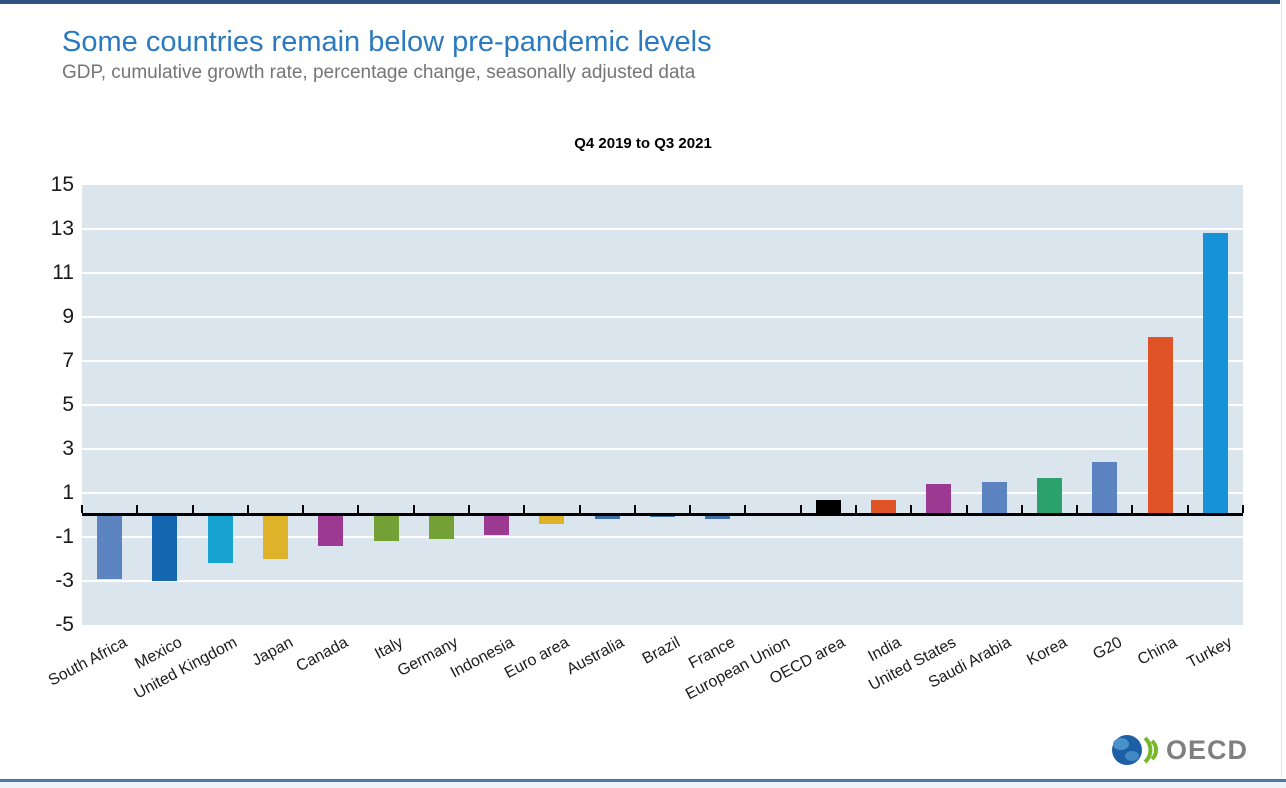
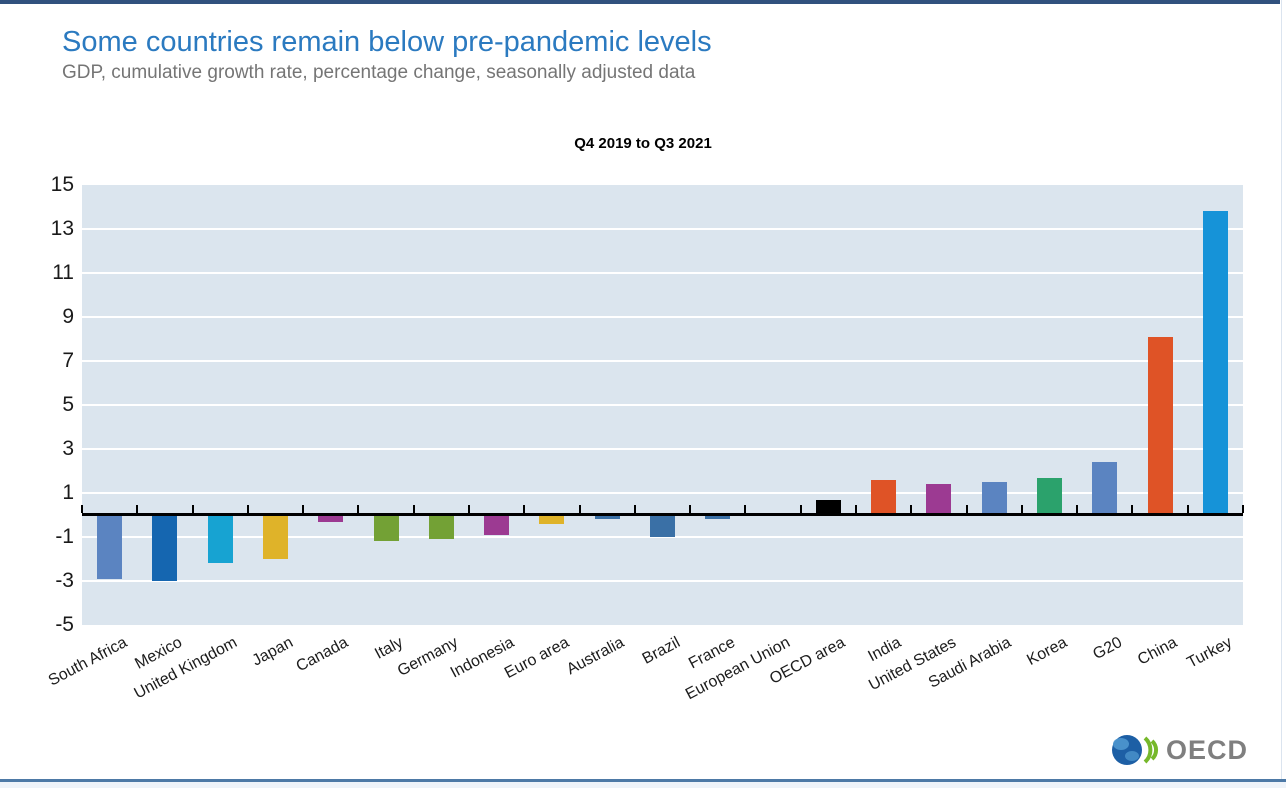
Canada: -1.4 -> -0.3
Brazil: -0.1 -> -1.0
India: 0.7 -> 1.6
Turkey: 12.8 -> 13.8
